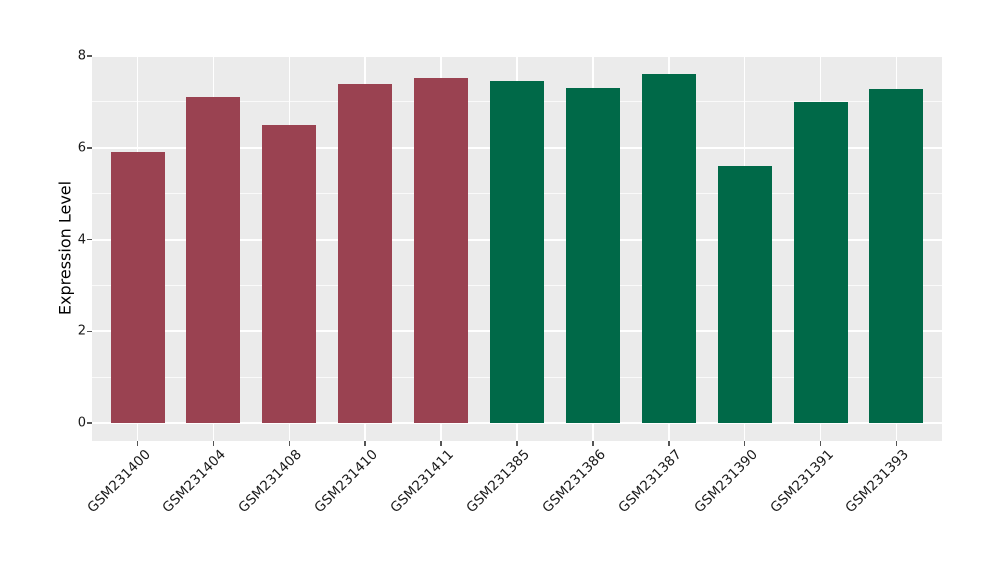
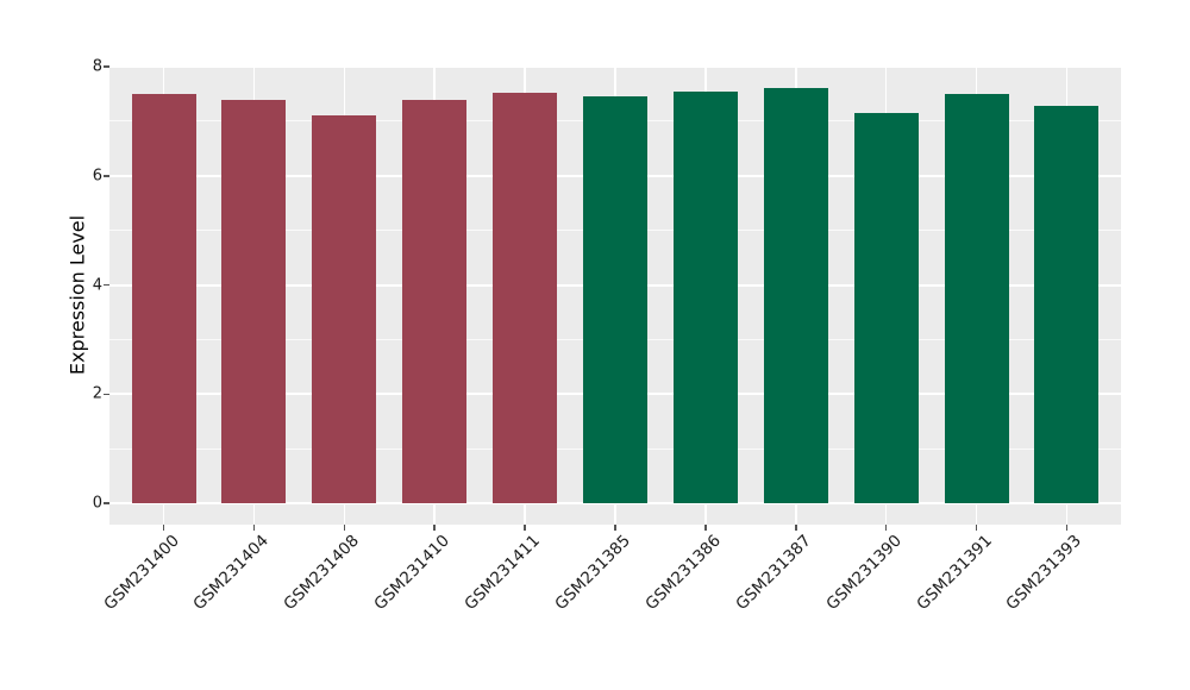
GSM231400: 5.9 -> 7.5
GSM231404: 7.1 -> 7.4
GSM231408: 6.5 -> 7.1
GSM231386: 7.3 -> 7.5
GSM231390: 5.6 -> 7.2
GSM231391: 7.0 -> 7.5
